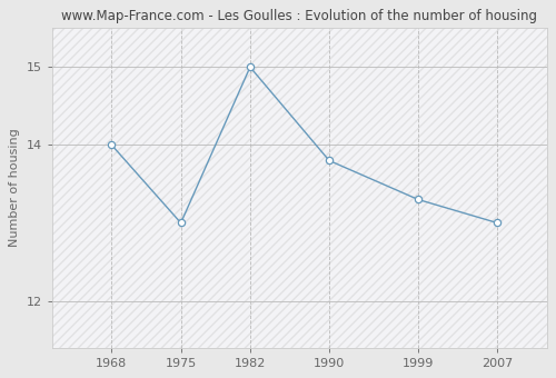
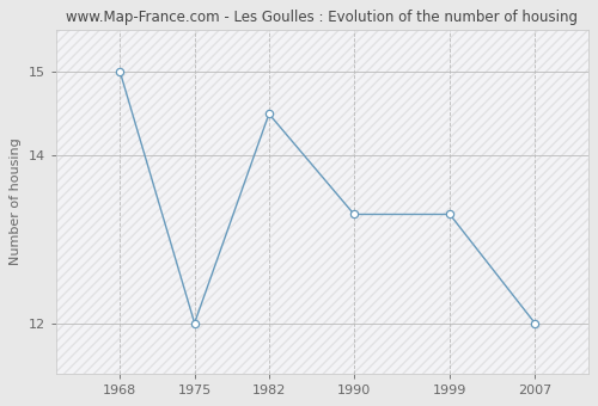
1968: 14.0 -> 15.0
1975: 13.0 -> 12.0
1982: 15.0 -> 14.5
1990: 13.8 -> 13.3
2007: 13.0 -> 12.0
